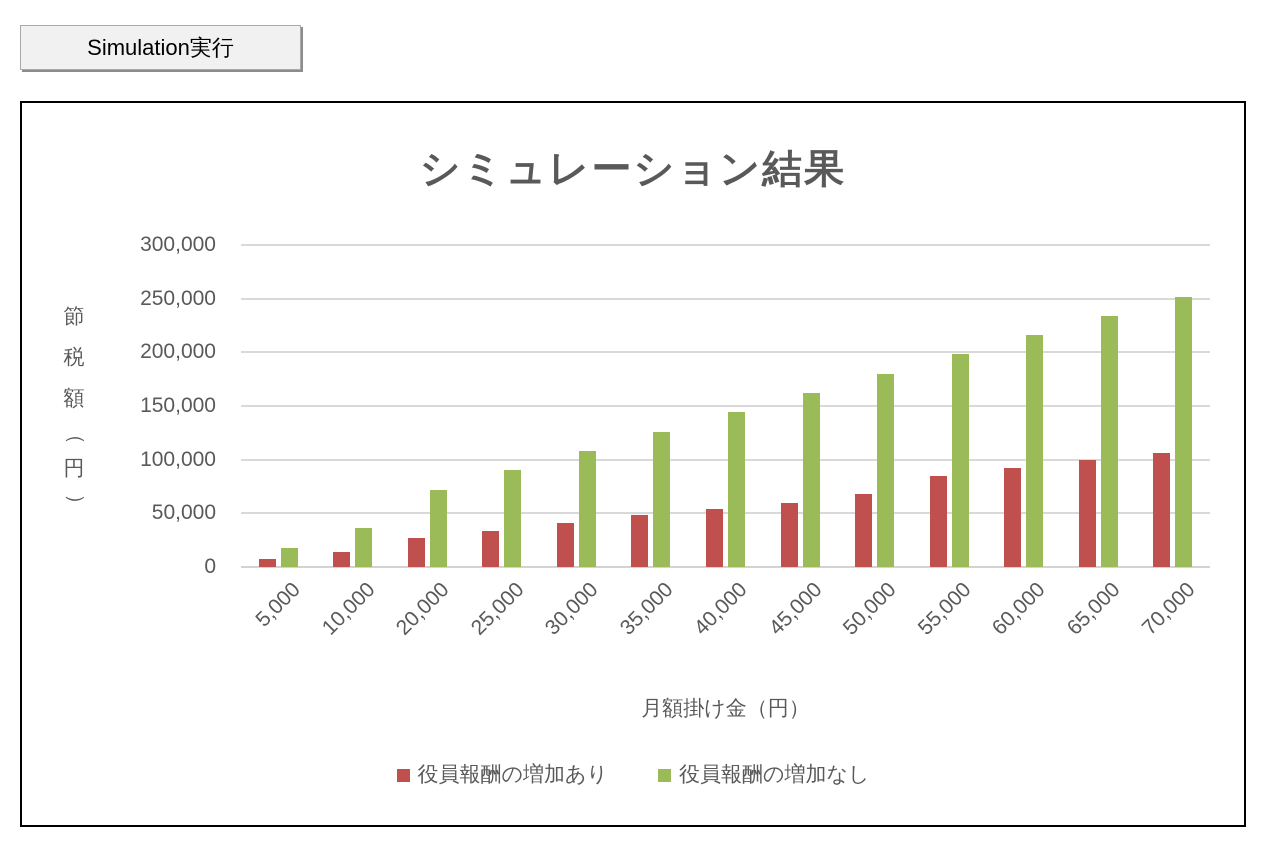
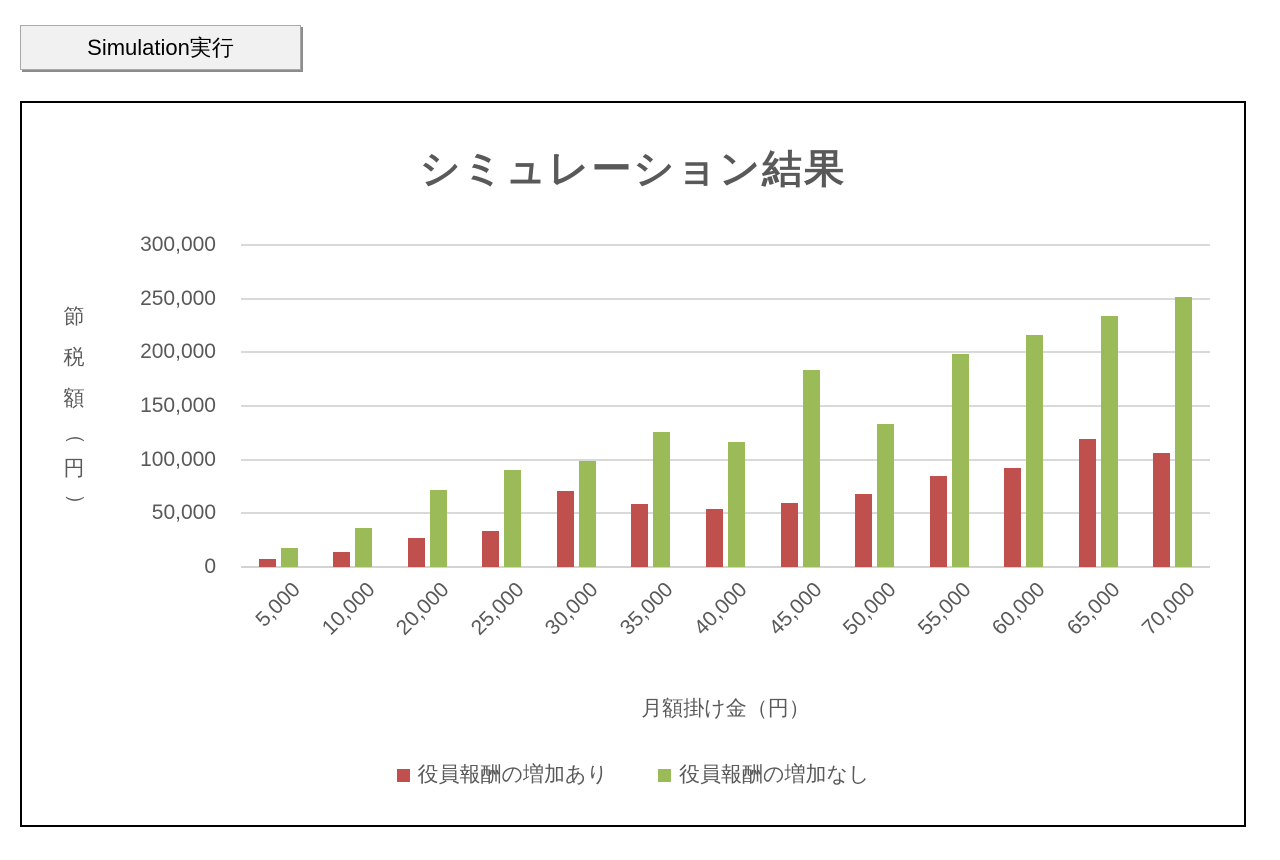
役員報酬の増加あり/30,000: 41000 -> 71000
役員報酬の増加なし/30,000: 108000 -> 99000
役員報酬の増加あり/35,000: 48000 -> 59000
役員報酬の増加なし/40,000: 144000 -> 116000
役員報酬の増加なし/45,000: 162000 -> 184000
役員報酬の増加なし/50,000: 180000 -> 133000
役員報酬の増加あり/65,000: 100000 -> 119000
